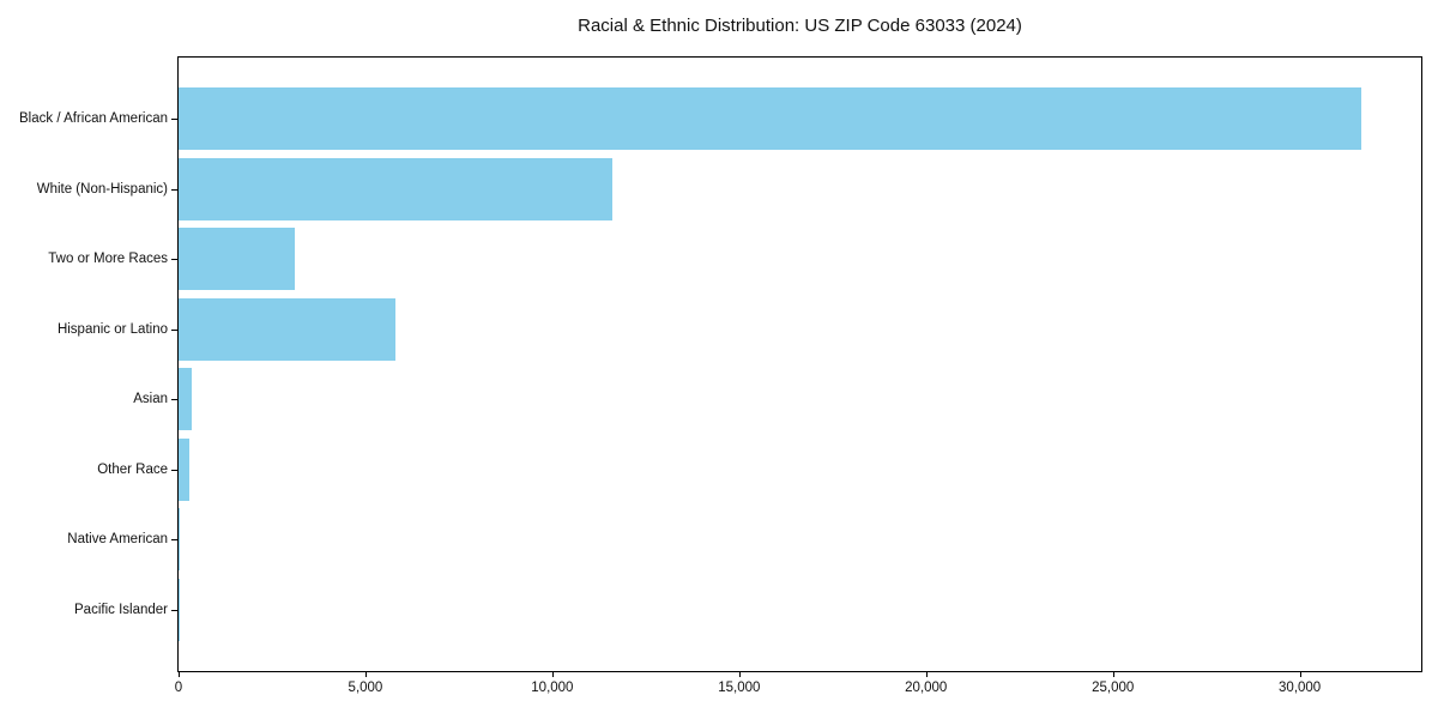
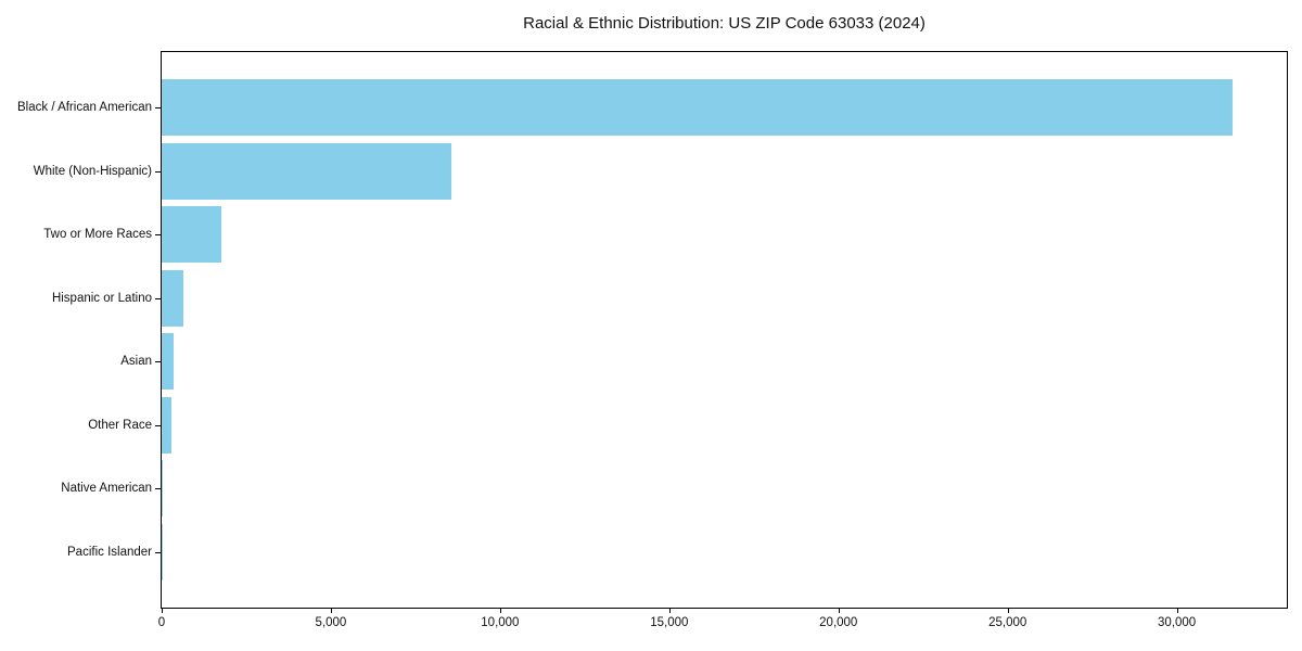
White (Non-Hispanic): 11600 -> 8600
Two or More Races: 3100 -> 1800
Hispanic or Latino: 5800 -> 600
